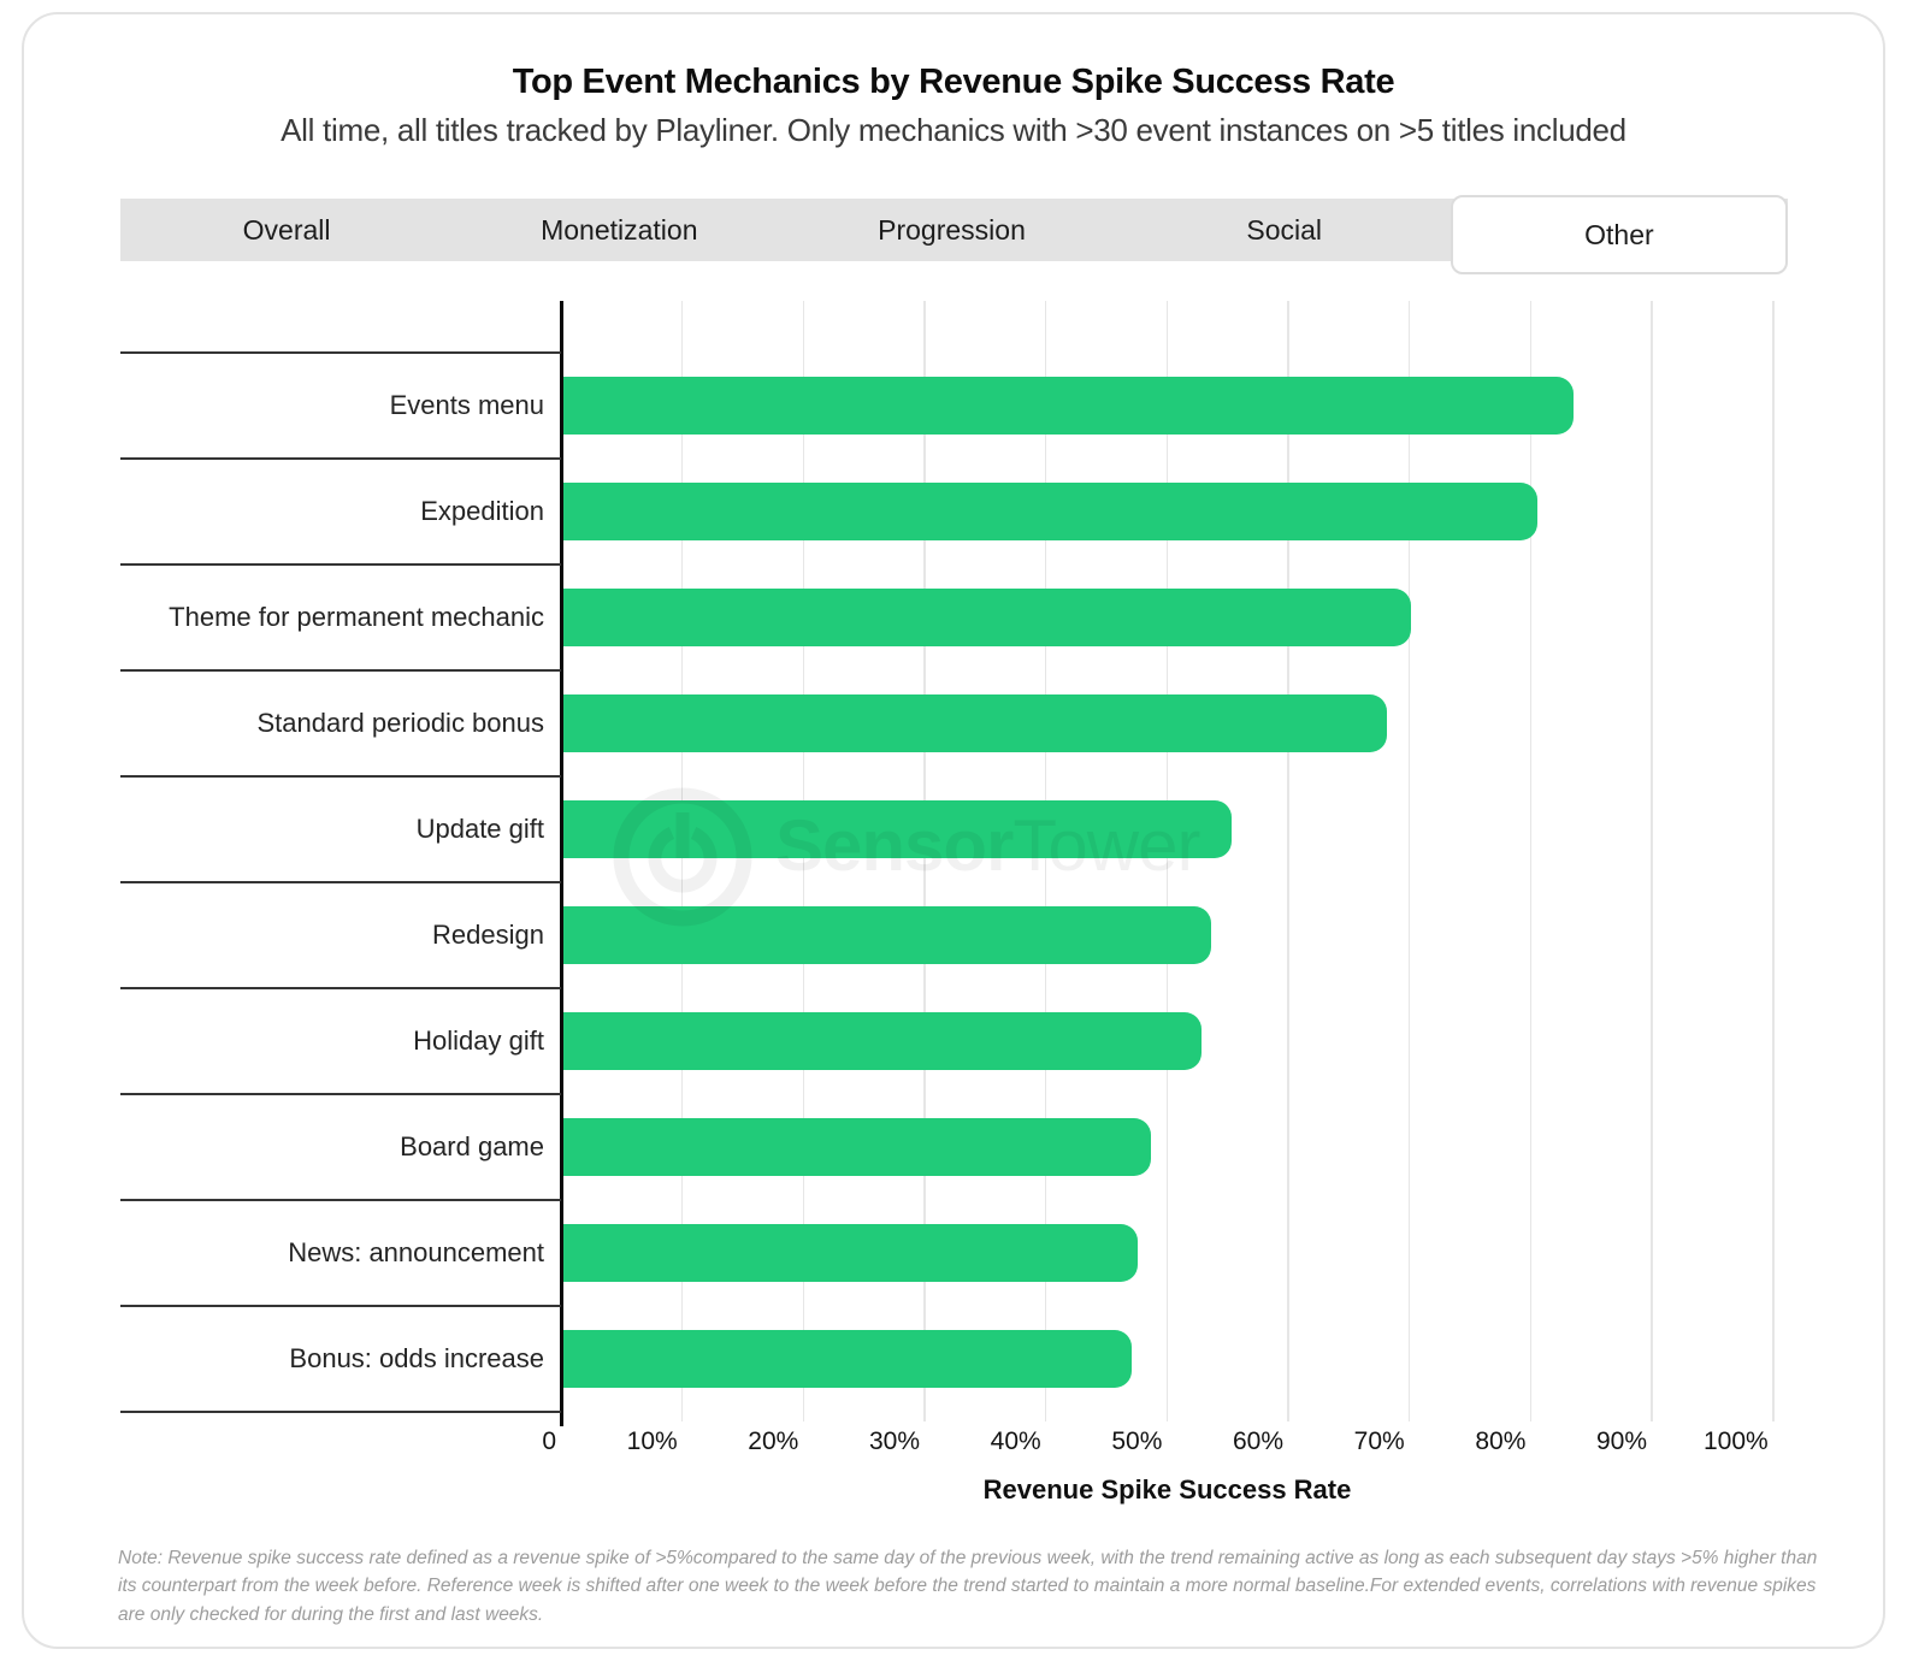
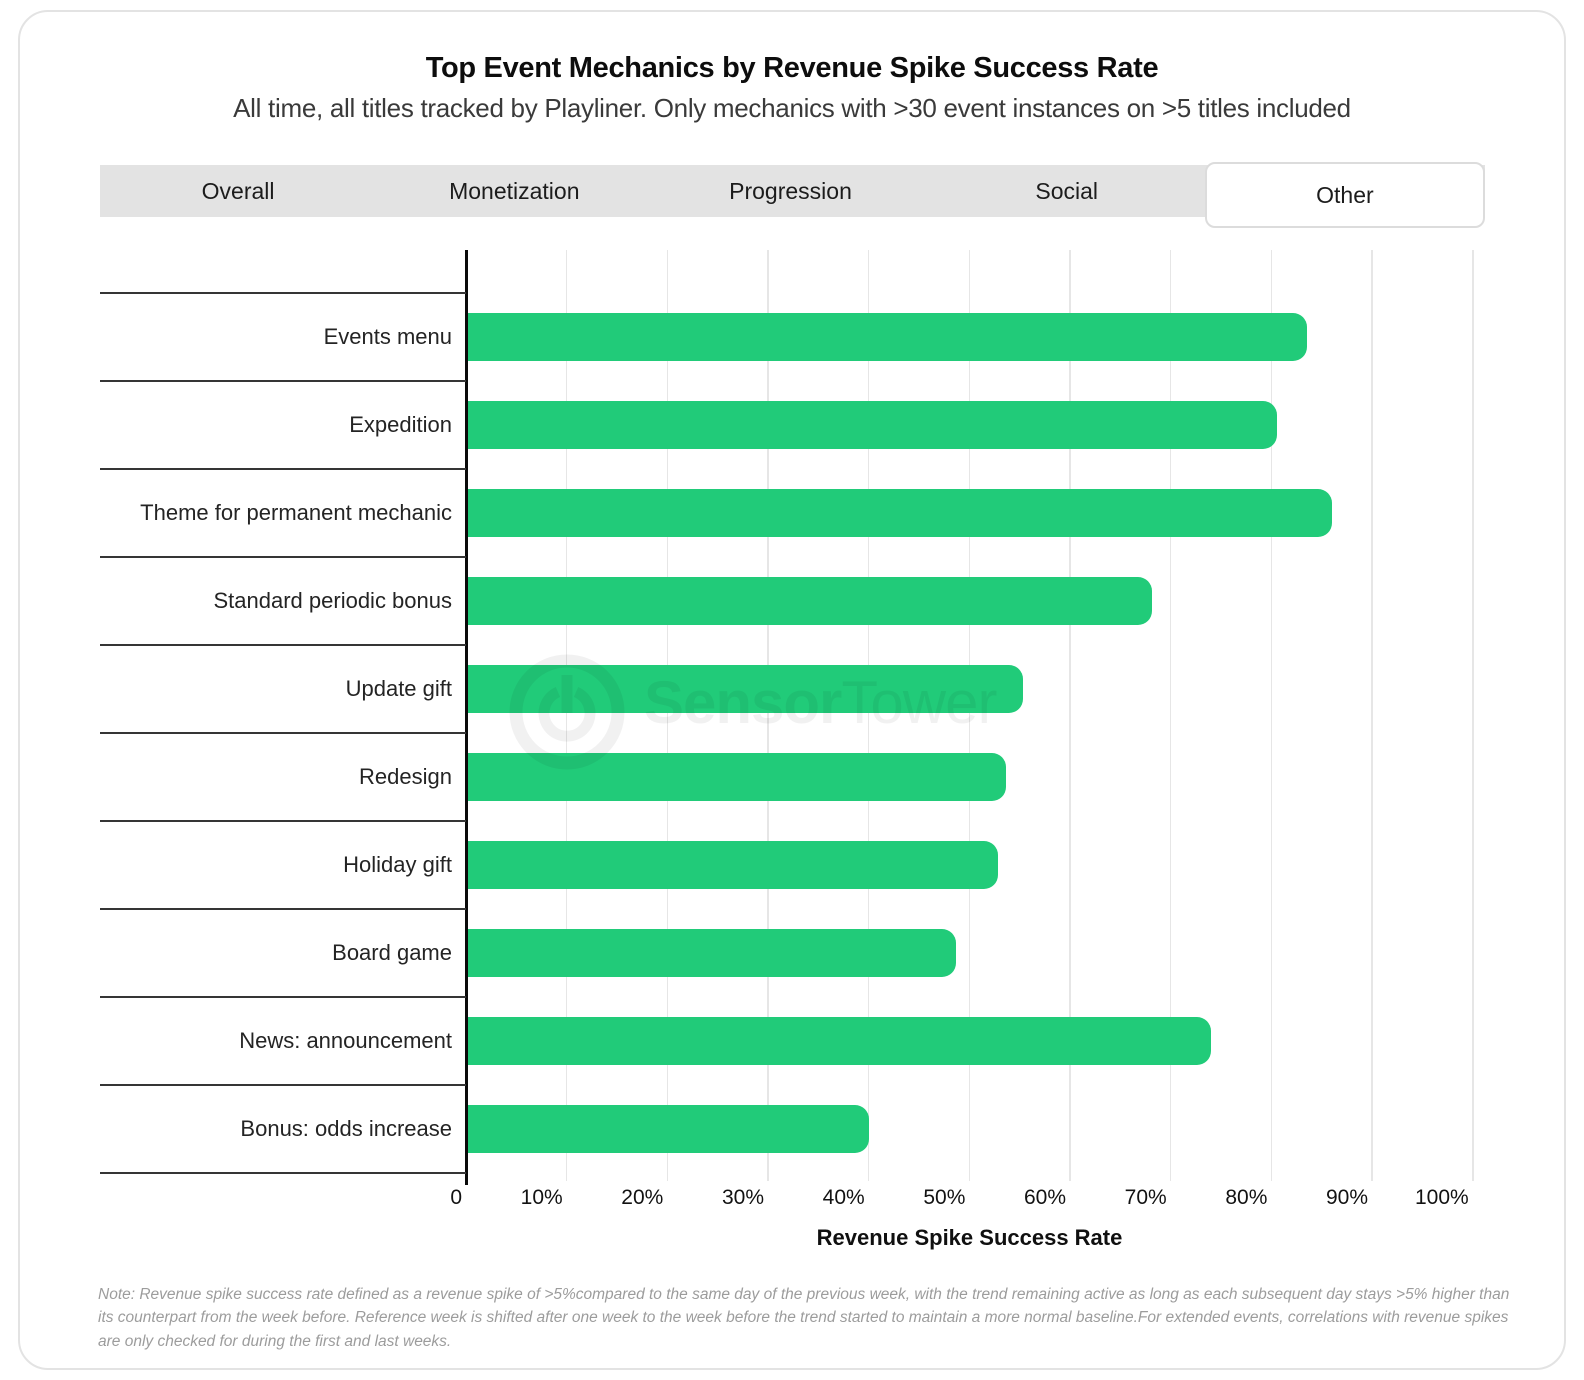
Theme for permanent mechanic: 70% -> 86%
News: announcement: 48% -> 74%
Bonus: odds increase: 47% -> 40%
